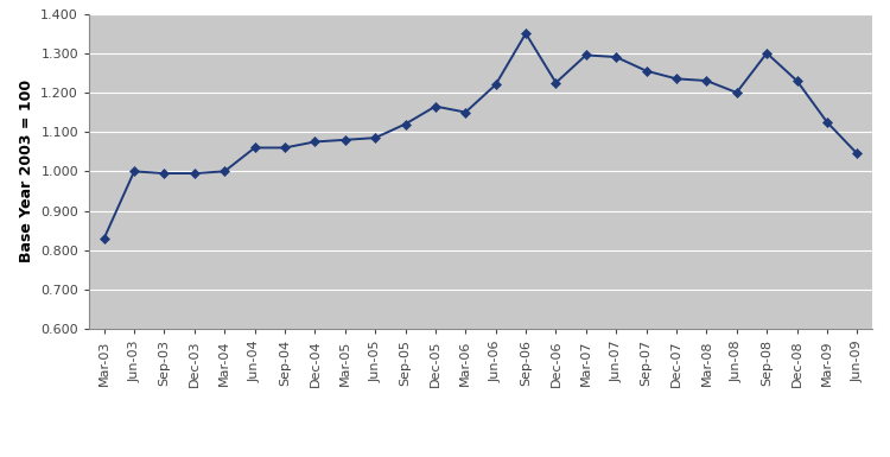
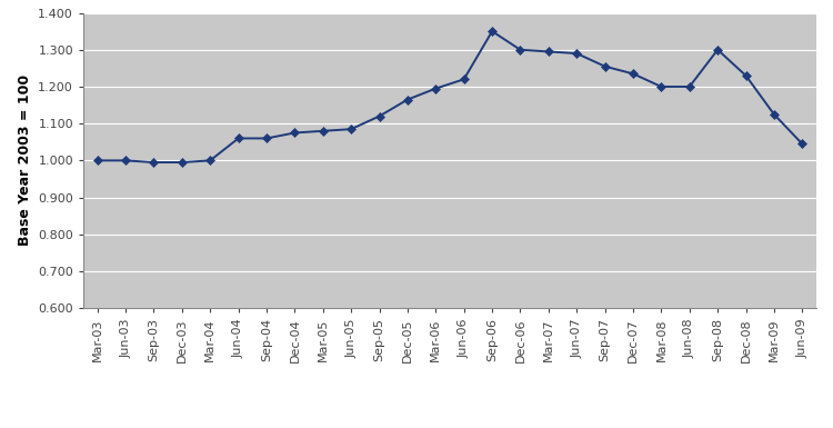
Mar-03: 0.830 -> 1.000
Mar-06: 1.150 -> 1.195
Dec-06: 1.225 -> 1.300
Mar-08: 1.230 -> 1.200
